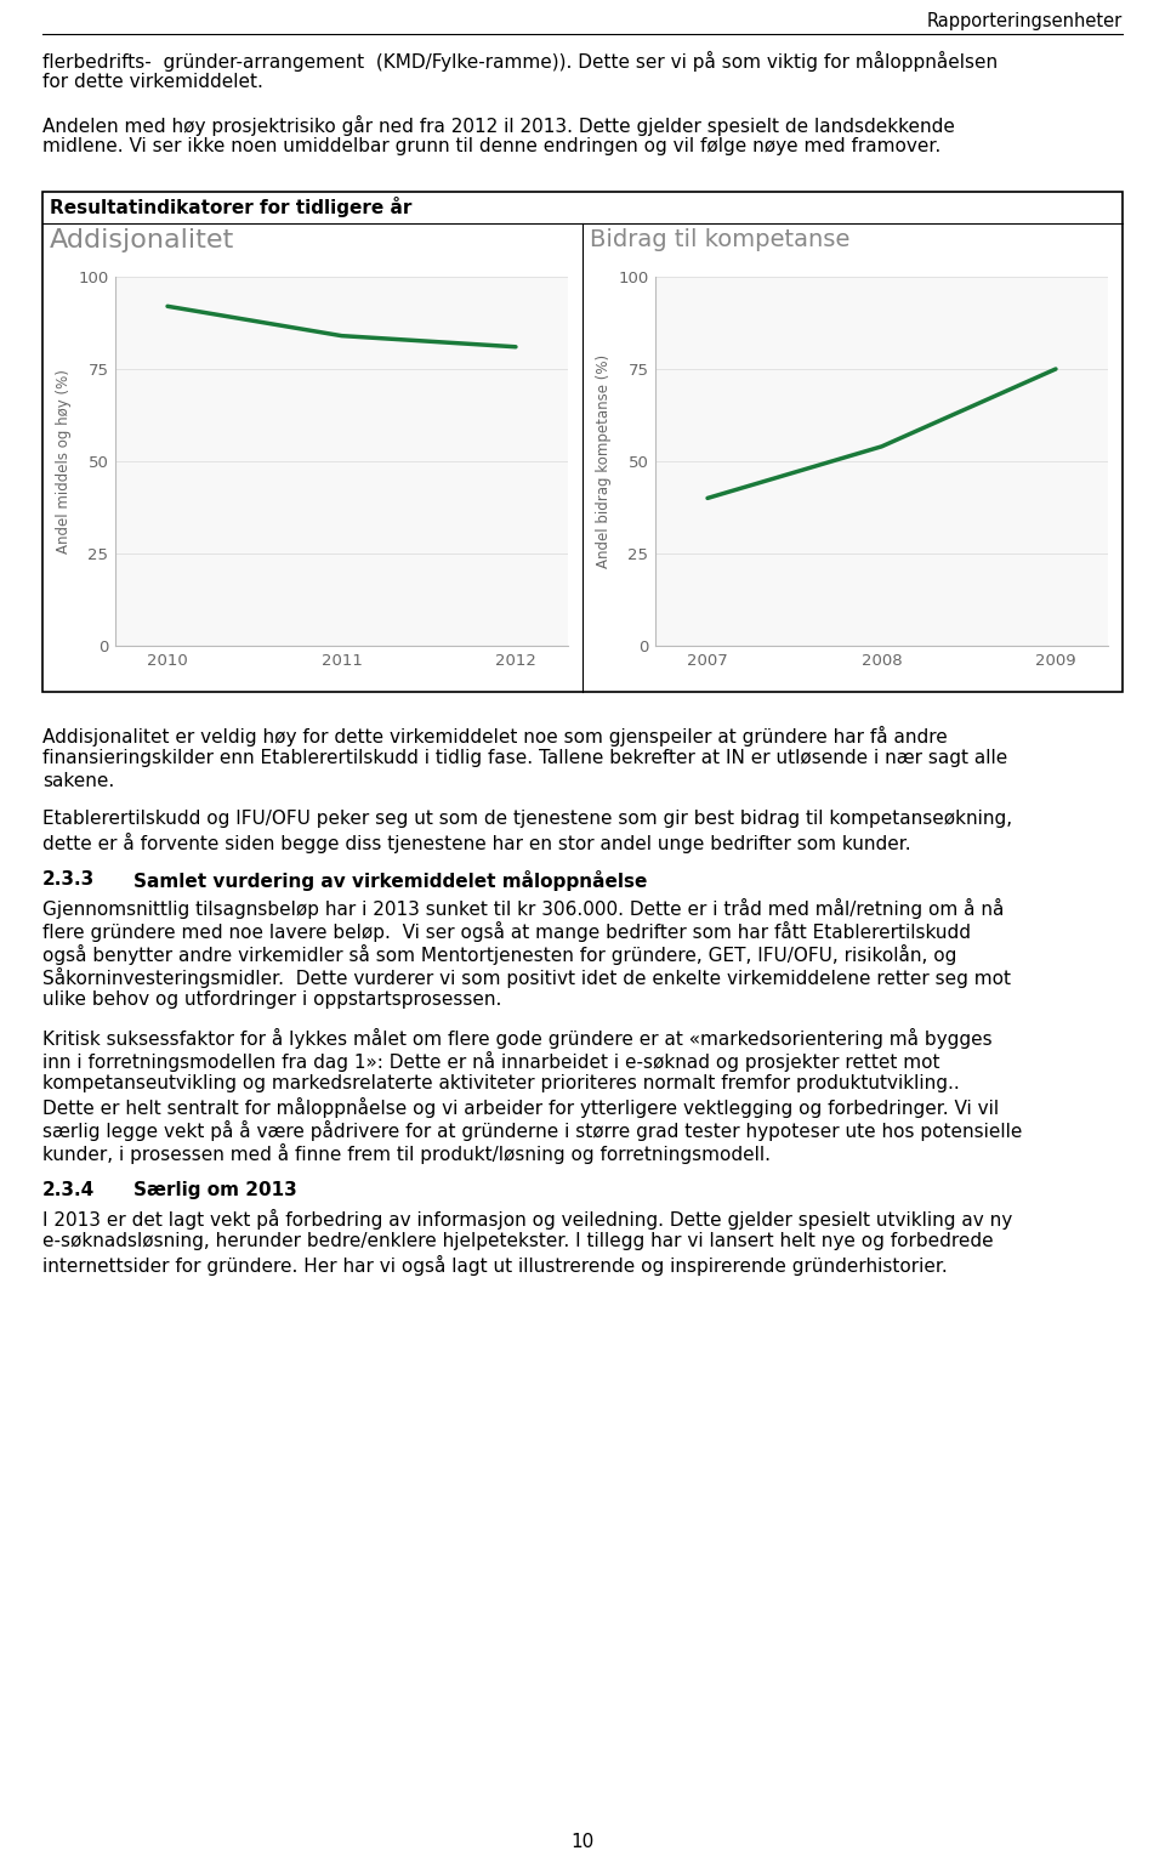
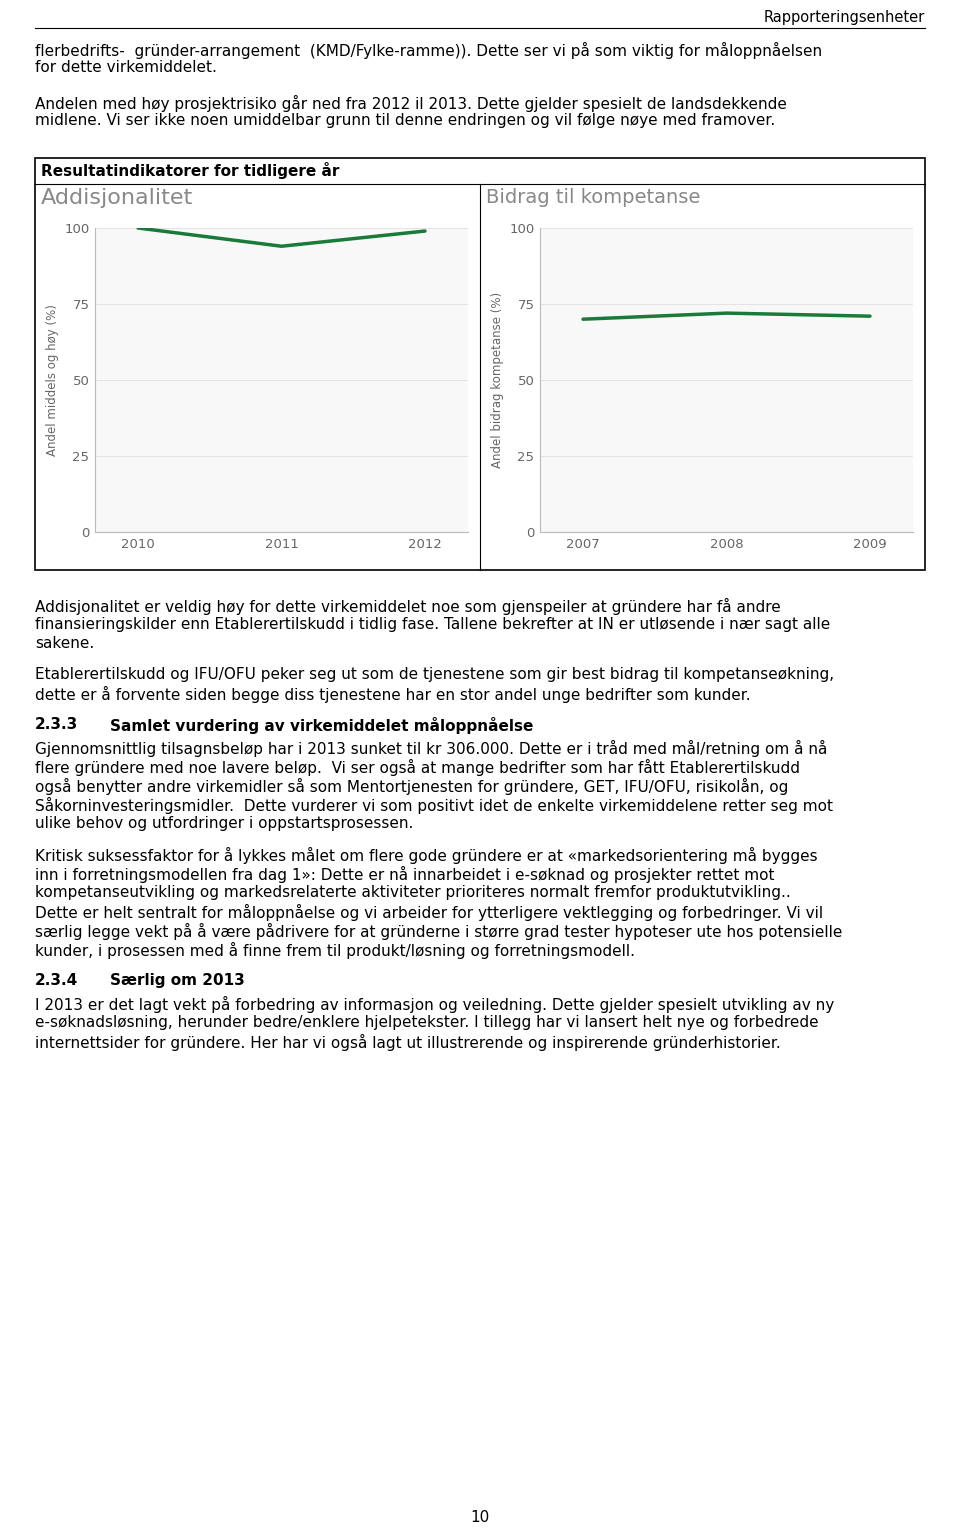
2010: 92 -> 100
2011: 84 -> 94
2012: 81 -> 99
2007: 40 -> 70
2008: 54 -> 72
2009: 75 -> 71
